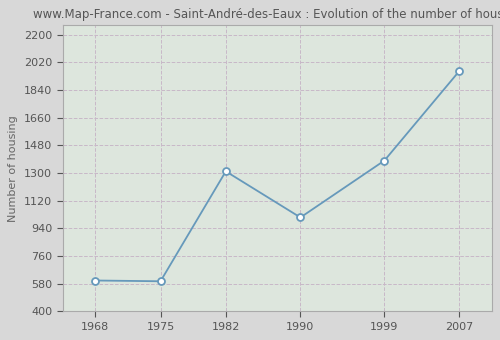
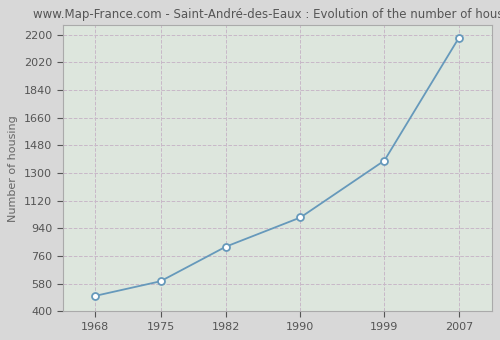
1968: 600 -> 500
1982: 1310 -> 820
2007: 1960 -> 2180
